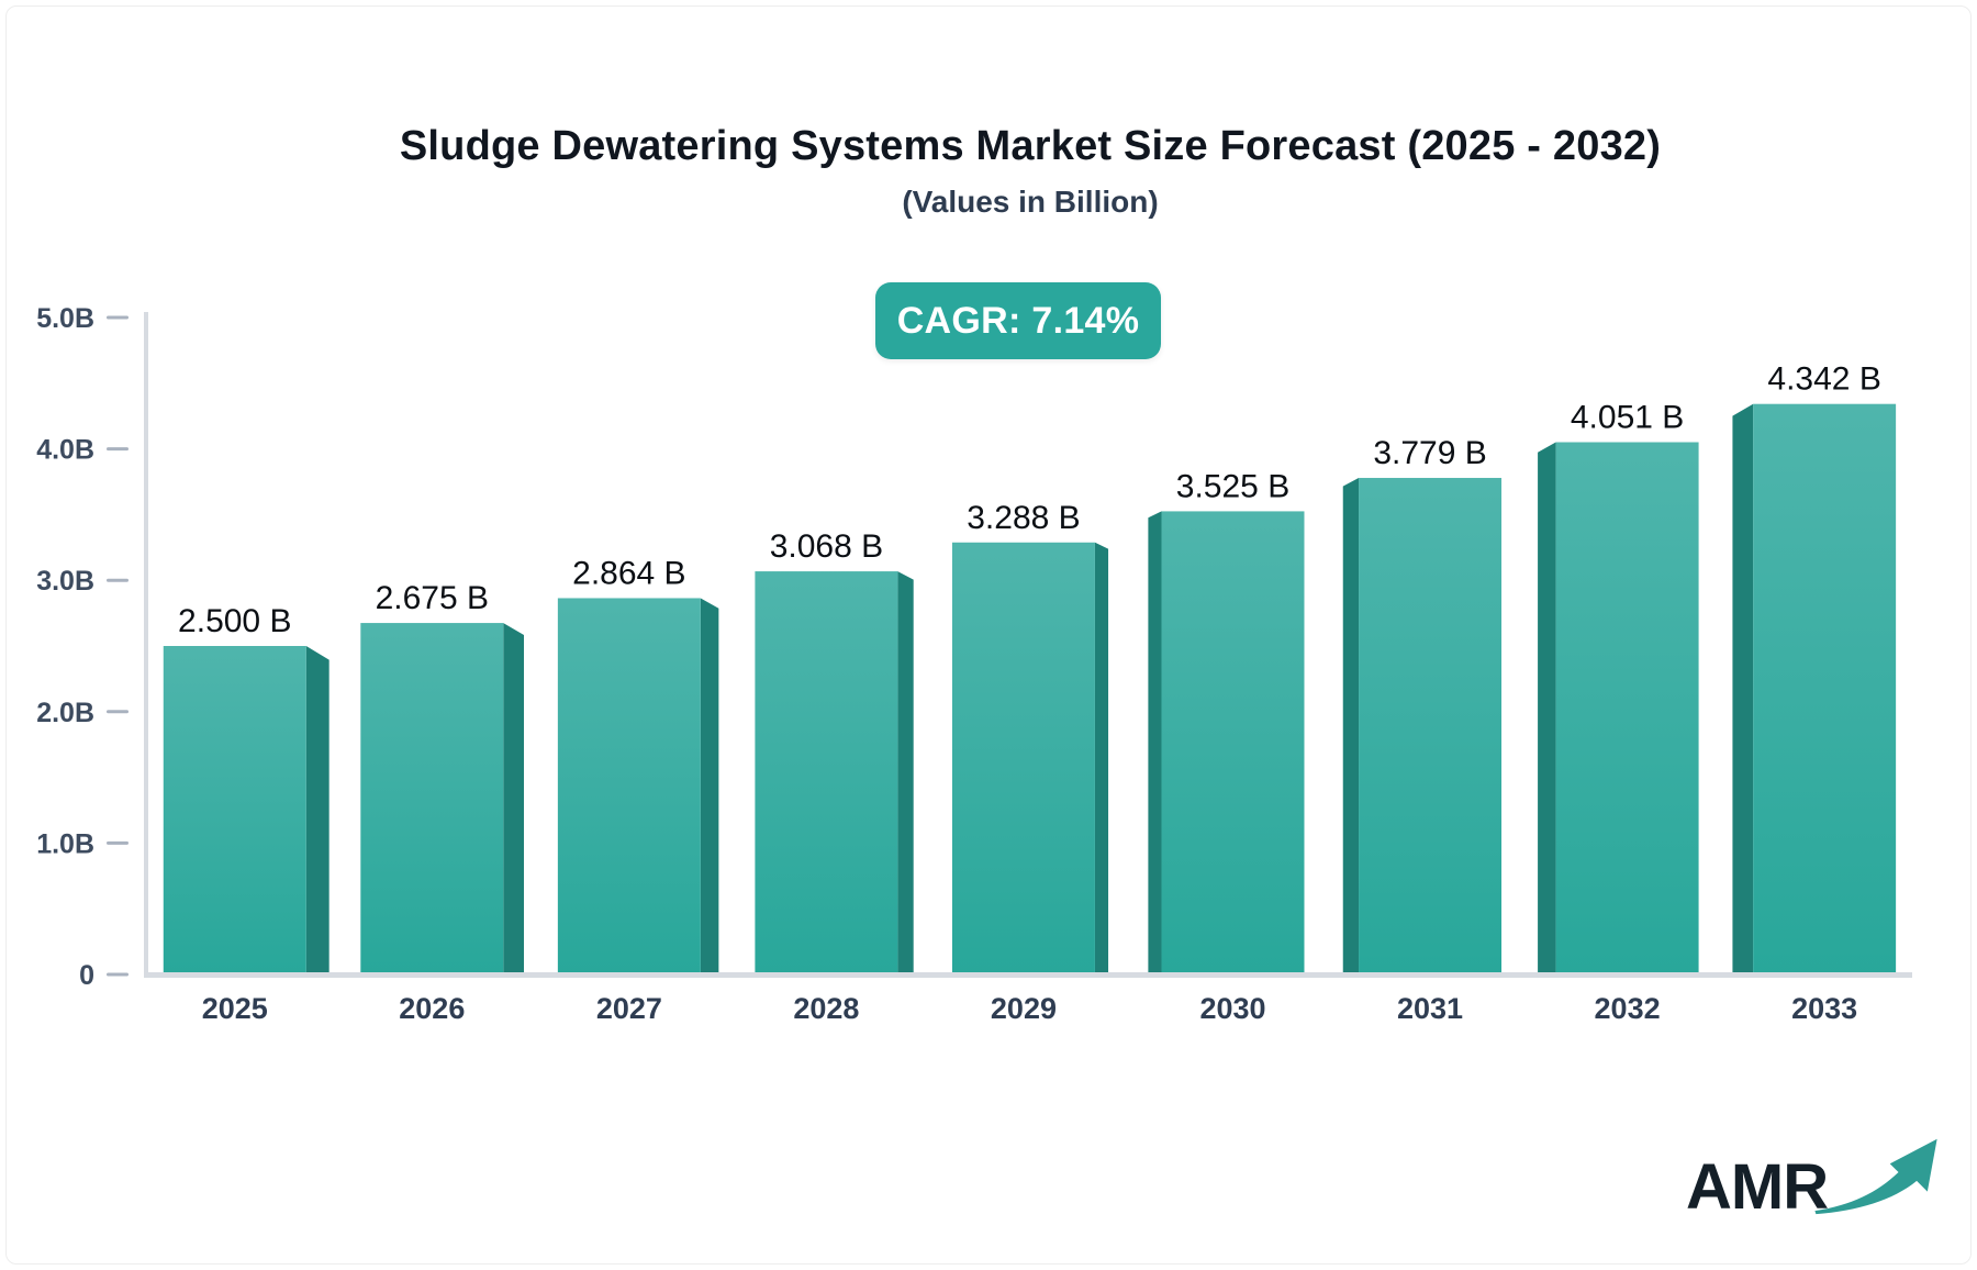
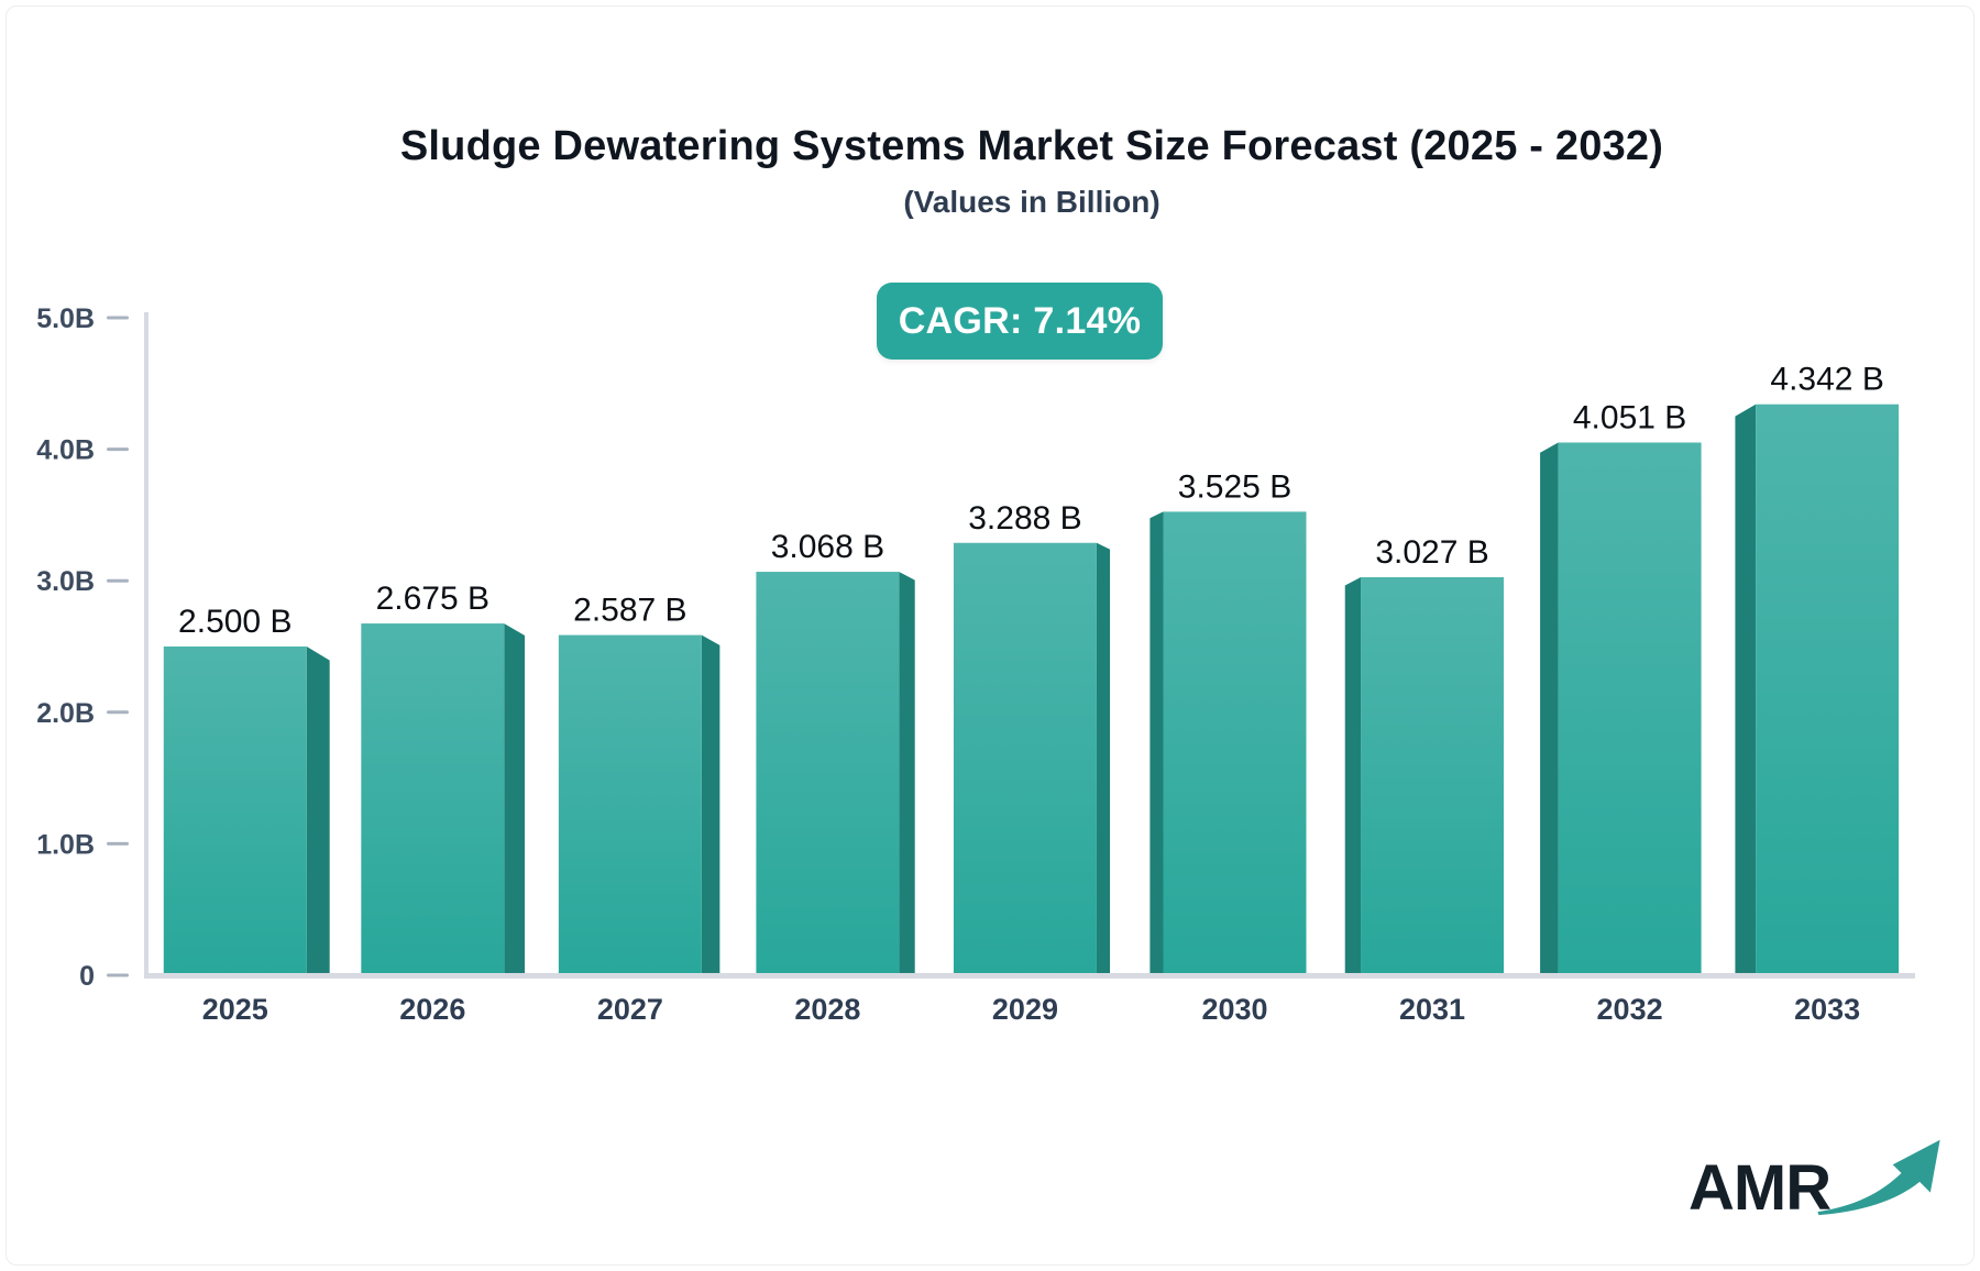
2027: 2.864 -> 2.587
2031: 3.779 -> 3.027
